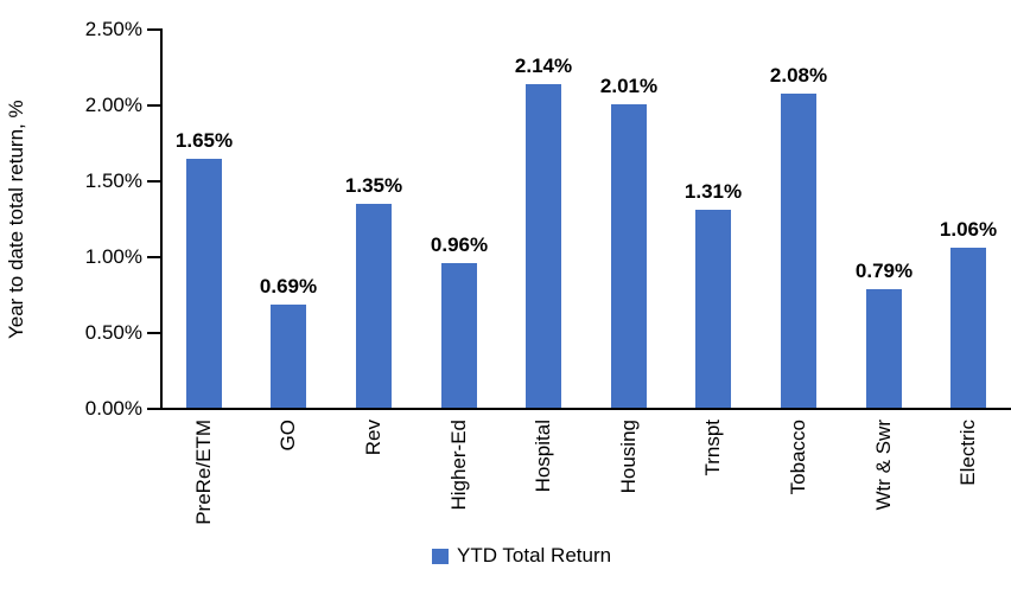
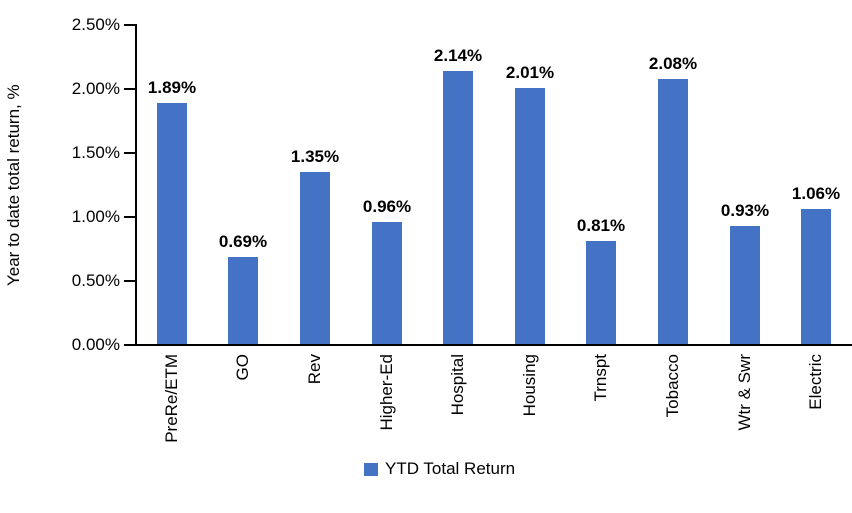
PreRe/ETM: 1.65% -> 1.89%
Trnspt: 1.31% -> 0.81%
Wtr & Swr: 0.79% -> 0.93%
